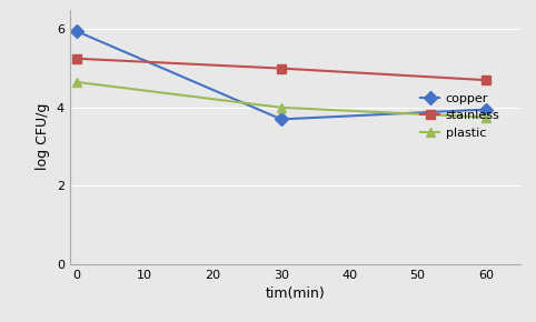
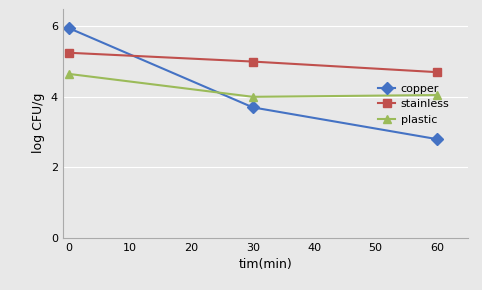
copper/60: 3.95 -> 2.80
plastic/60: 3.75 -> 4.05
